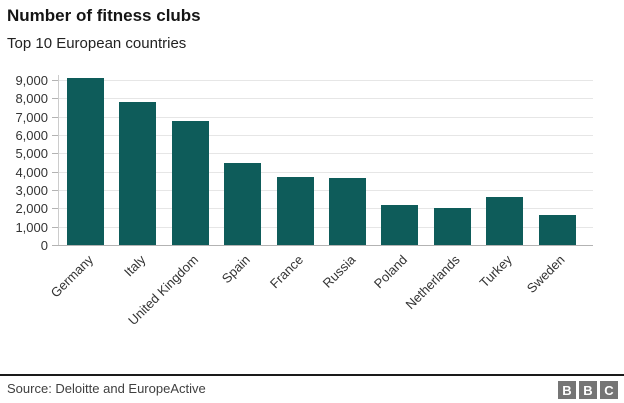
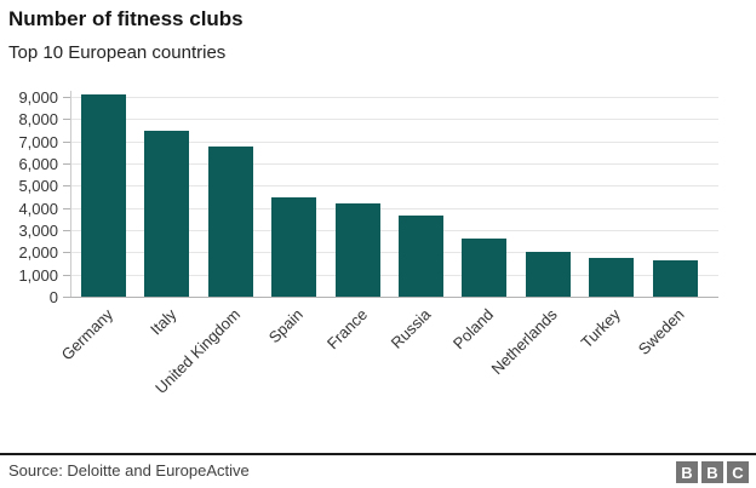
Italy: 7800 -> 7500
France: 3700 -> 4200
Poland: 2200 -> 2600
Turkey: 2600 -> 1800
